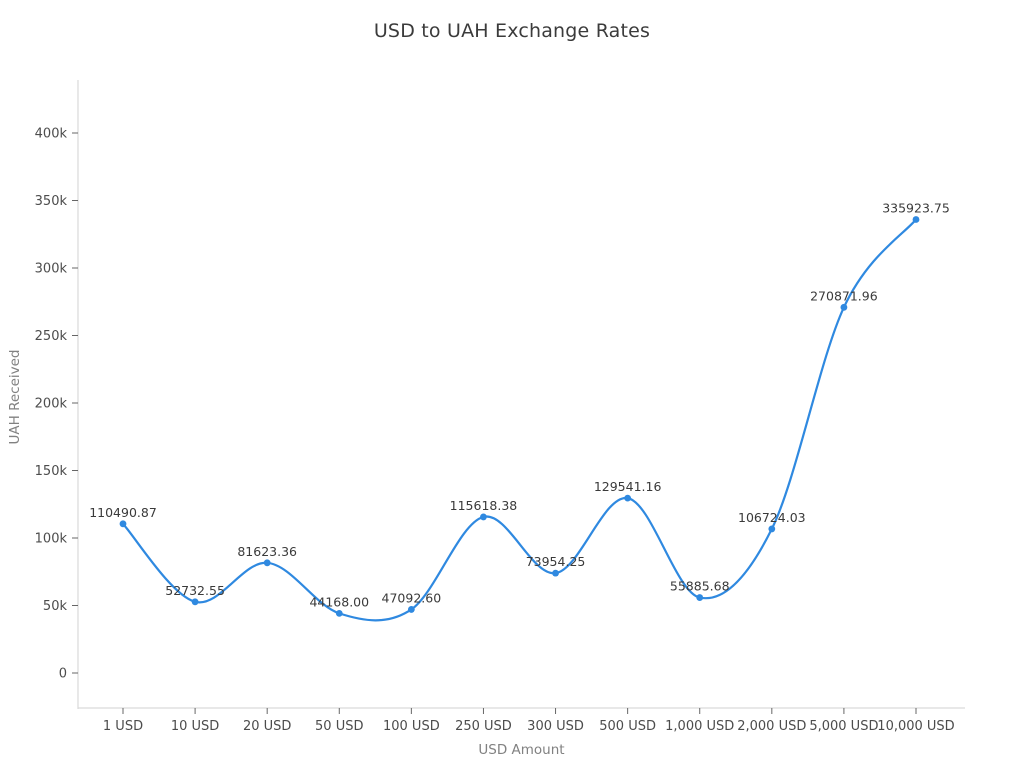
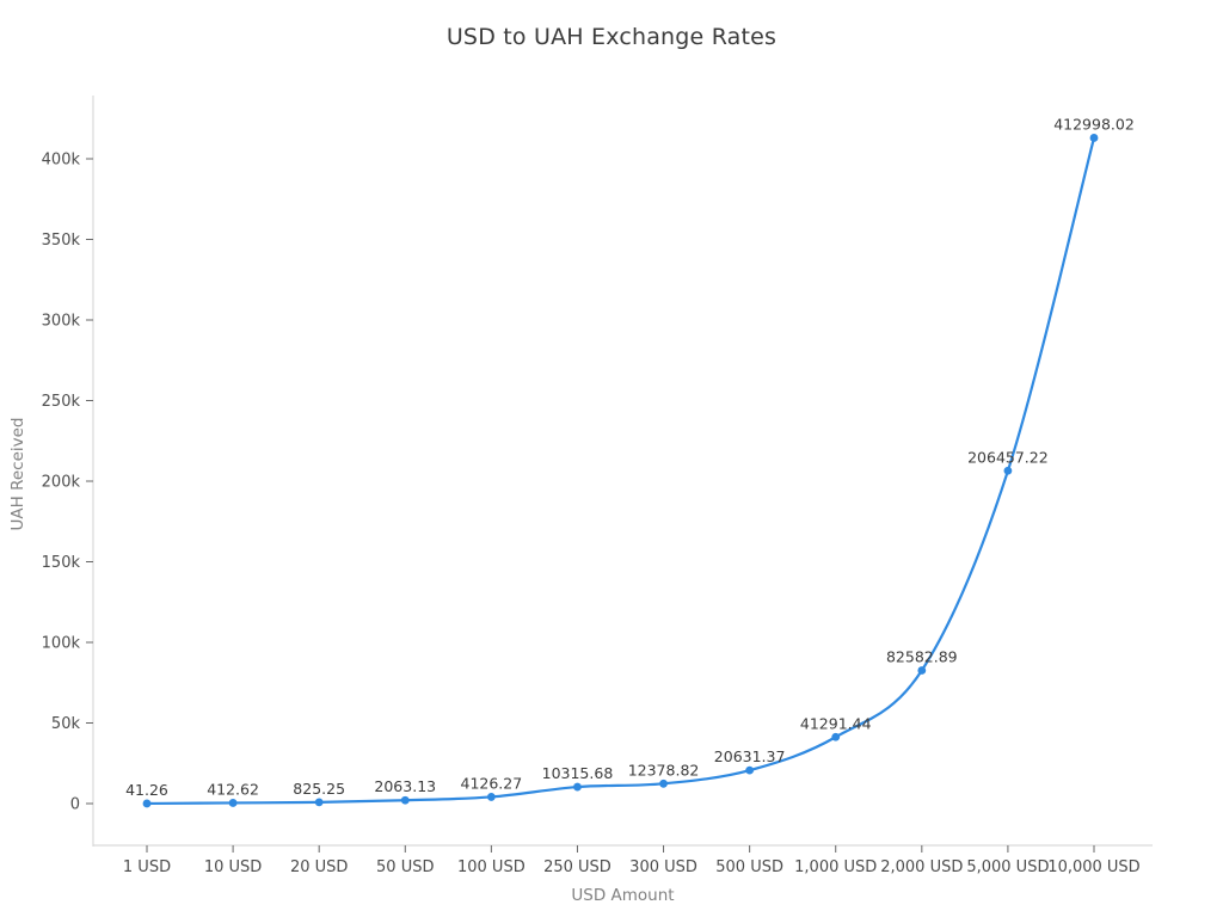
1 USD: 110490.87 -> 41.26
10 USD: 52732.55 -> 412.62
20 USD: 81623.36 -> 825.25
50 USD: 44168.00 -> 2063.13
100 USD: 47092.60 -> 4126.27
250 USD: 115618.38 -> 10315.68
300 USD: 73954.25 -> 12378.82
500 USD: 129541.16 -> 20631.37
1,000 USD: 55885.68 -> 41291.44
2,000 USD: 106724.03 -> 82582.89
5,000 USD: 270871.96 -> 206457.22
10,000 USD: 335923.75 -> 412998.02
